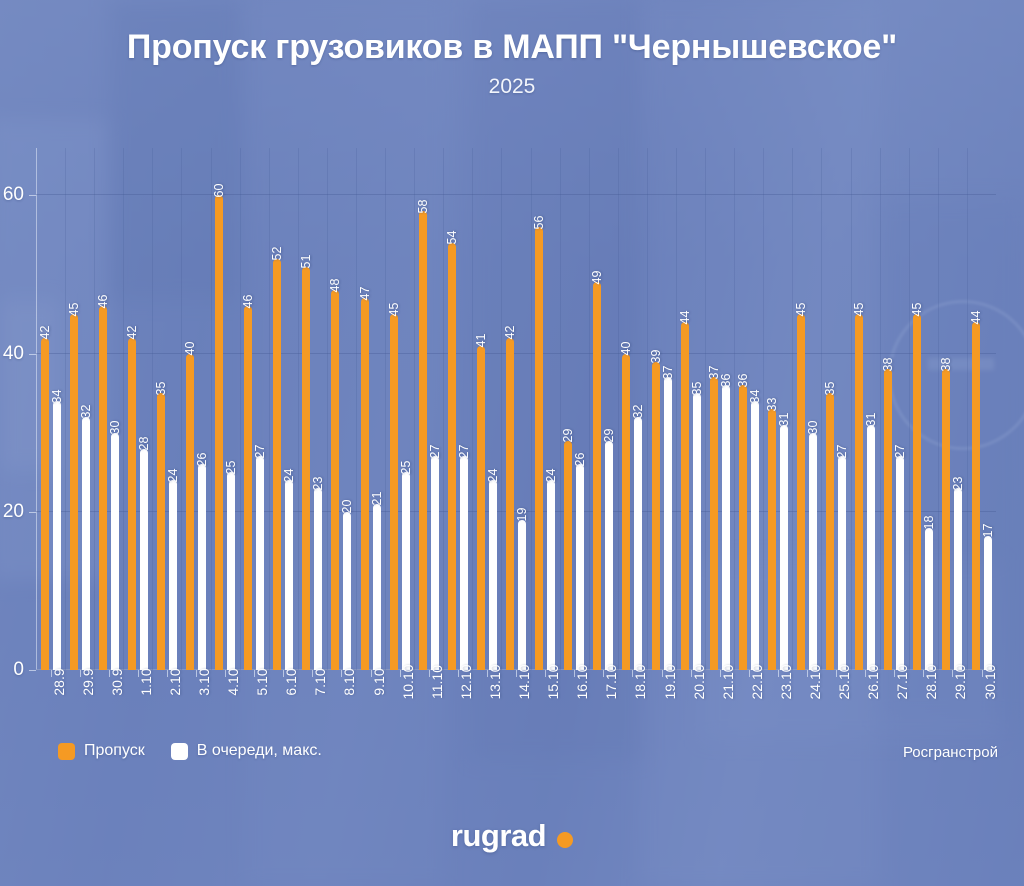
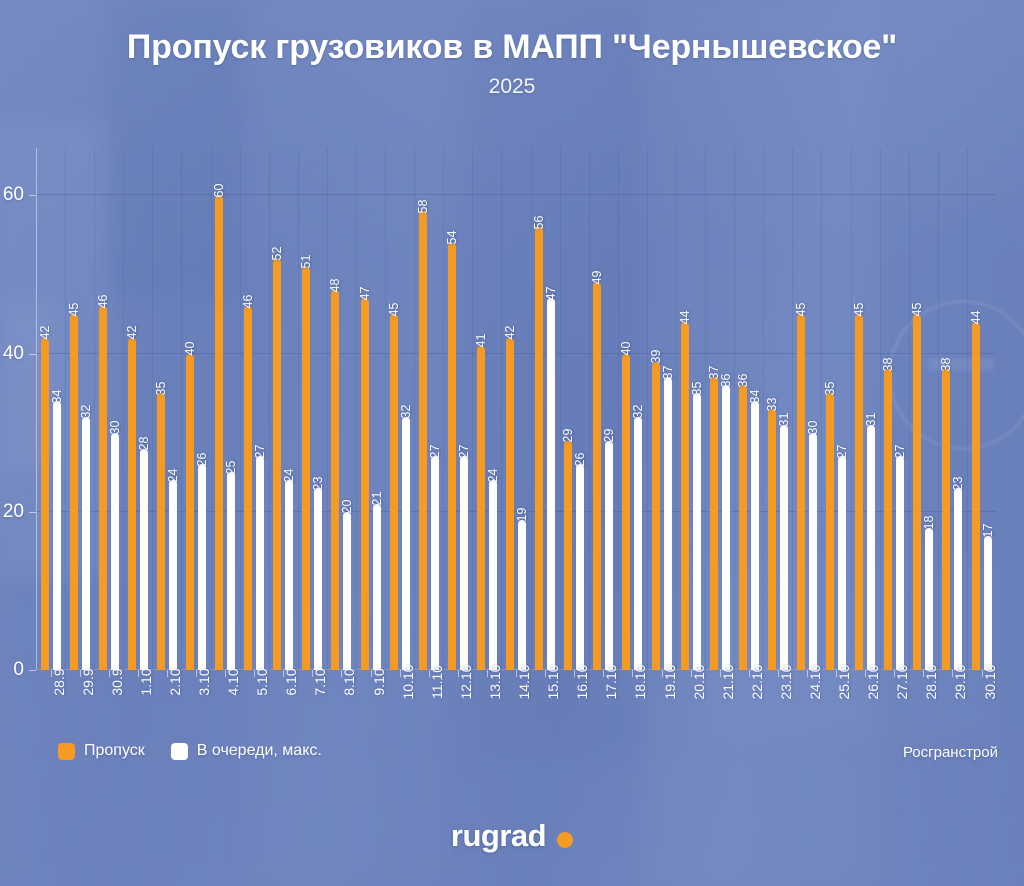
В очереди, макс./10.10: 25 -> 32
В очереди, макс./15.10: 24 -> 47
